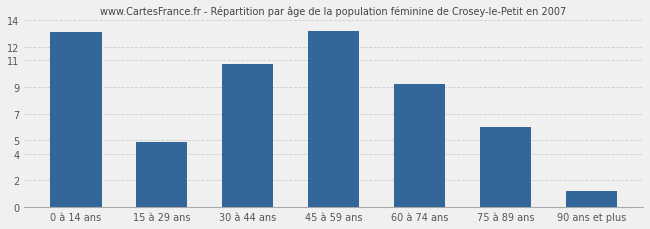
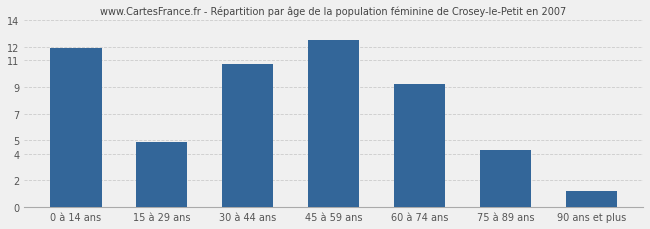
0 à 14 ans: 13.1 -> 11.9
45 à 59 ans: 13.2 -> 12.5
75 à 89 ans: 6.0 -> 4.3
